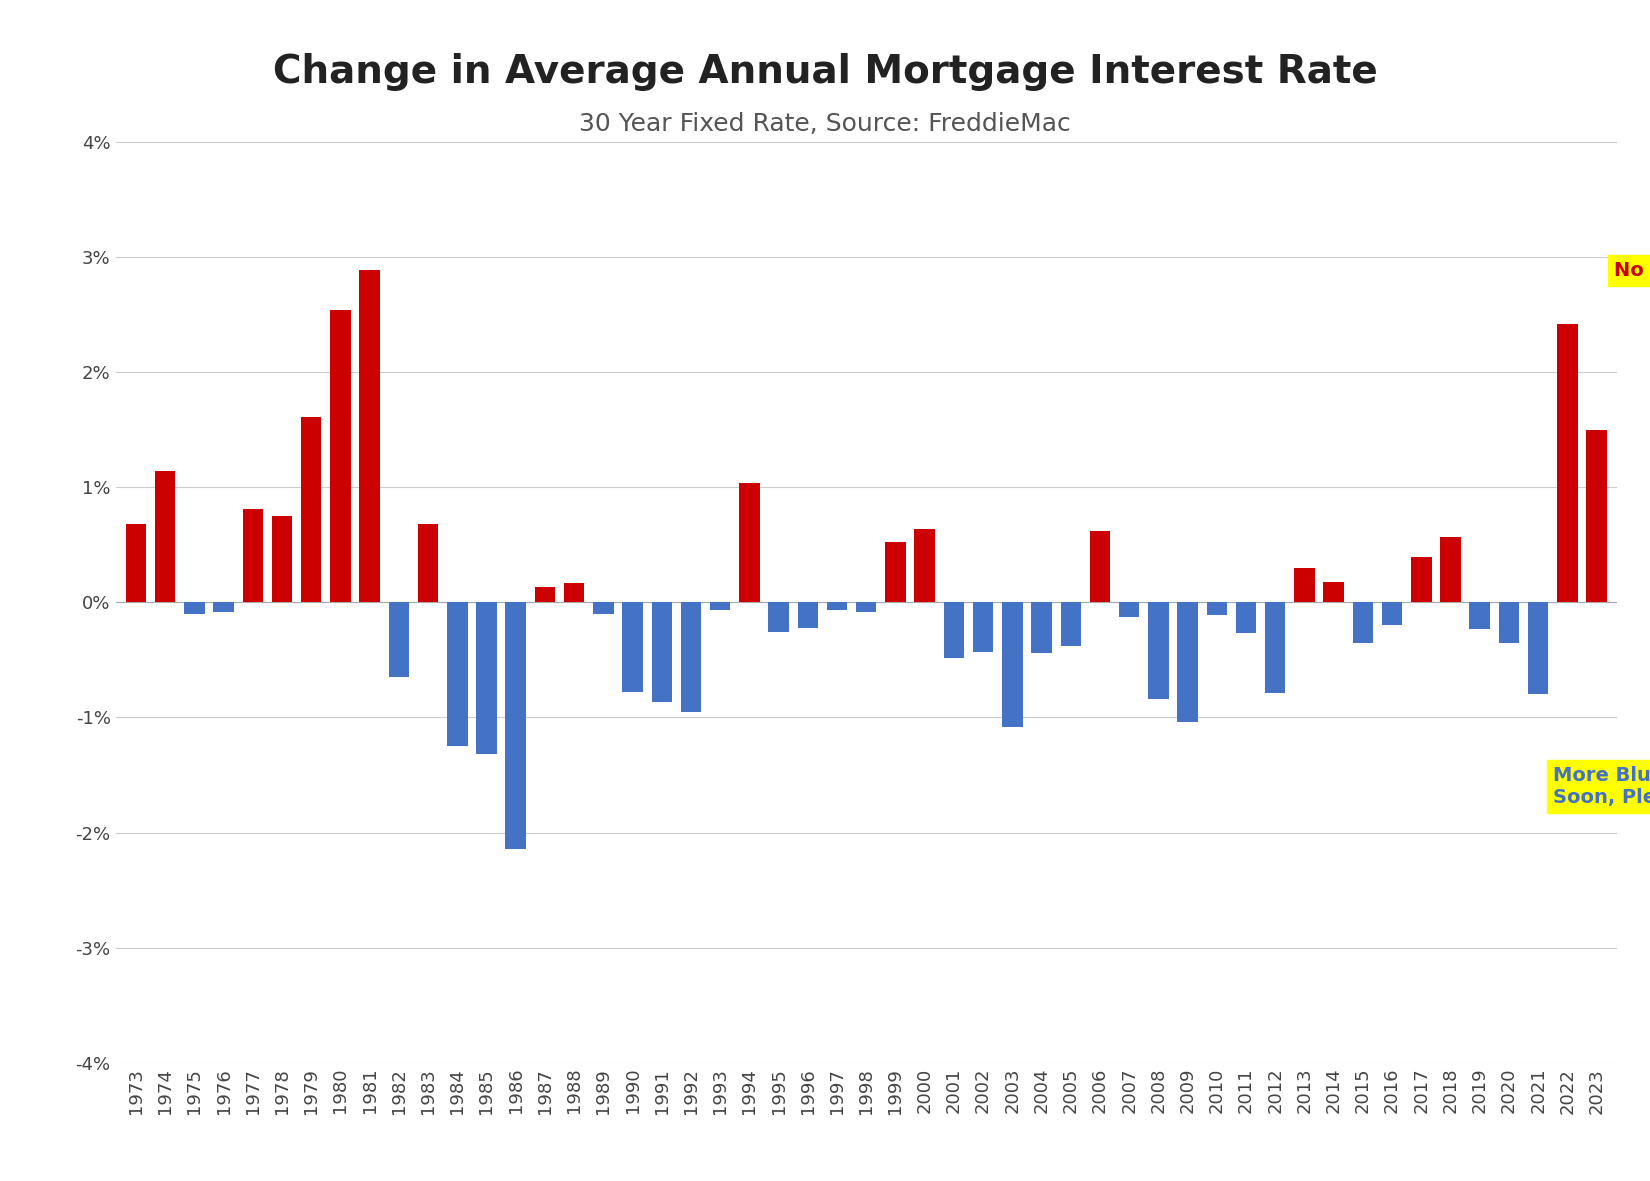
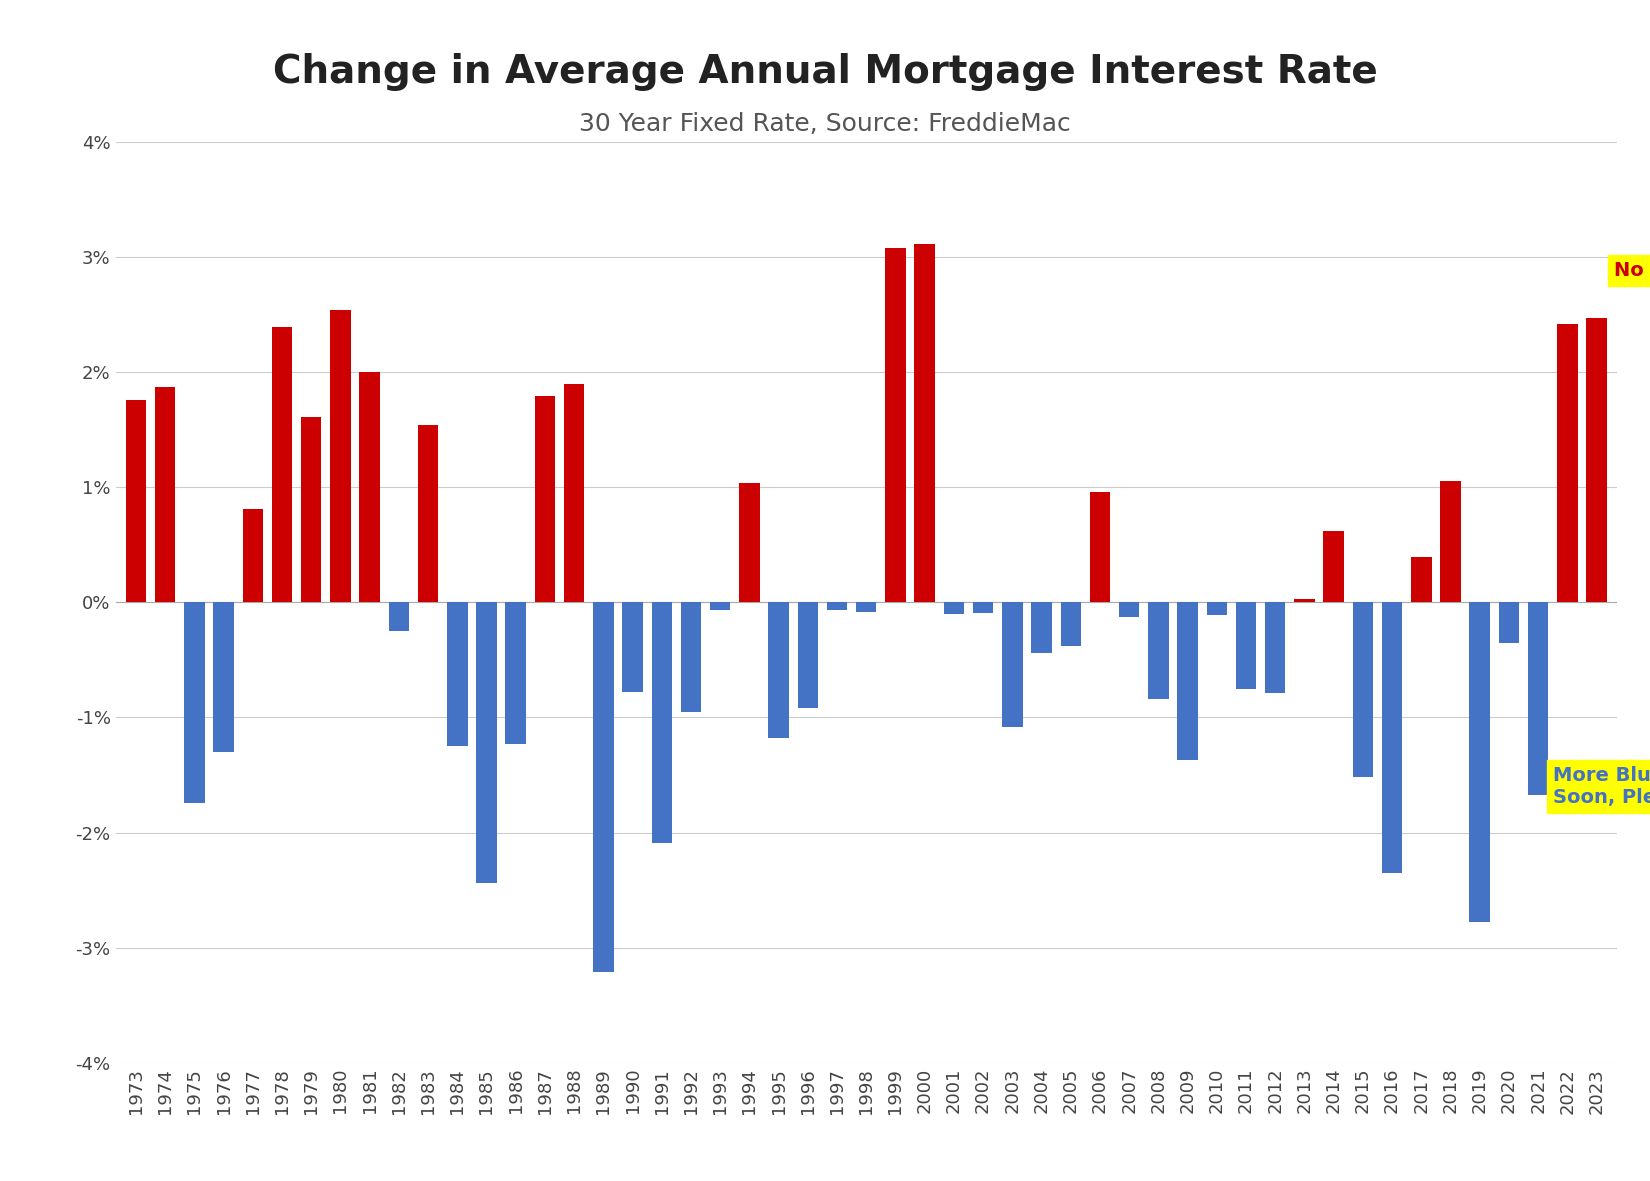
1973: 0.68% -> 1.76%
1974: 1.14% -> 1.87%
1975: -0.10% -> -1.74%
1976: -0.08% -> -1.30%
1978: 0.75% -> 2.39%
1981: 2.89% -> 2.00%
1982: -0.65% -> -0.25%
1983: 0.68% -> 1.54%
1985: -1.32% -> -2.44%
1986: -2.14% -> -1.23%
1987: 0.13% -> 1.79%
1988: 0.17% -> 1.90%
1989: -0.10% -> -3.21%
1991: -0.87% -> -2.09%
1995: -0.26% -> -1.18%
1996: -0.22% -> -0.92%
1999: 0.52% -> 3.08%
2000: 0.64% -> 3.11%
2001: -0.48% -> -0.10%
2002: -0.43% -> -0.09%
2006: 0.62% -> 0.96%
2009: -1.04% -> -1.37%
2011: -0.27% -> -0.75%
2013: 0.30% -> 0.03%
2014: 0.18% -> 0.62%
2015: -0.35% -> -1.52%
2016: -0.20% -> -2.35%
2018: 0.57% -> 1.05%
2019: -0.23% -> -2.78%
2021: -0.80% -> -1.67%
2023: 1.50% -> 2.47%
